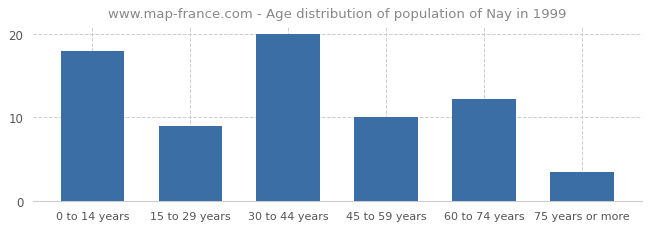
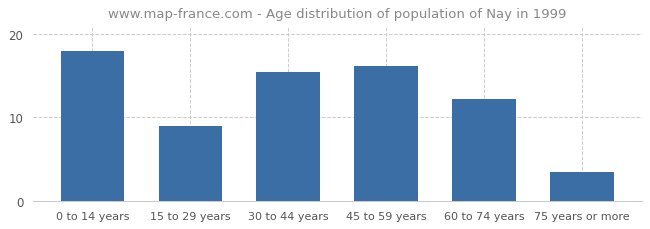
30 to 44 years: 20.0 -> 15.4
45 to 59 years: 10.1 -> 16.2
